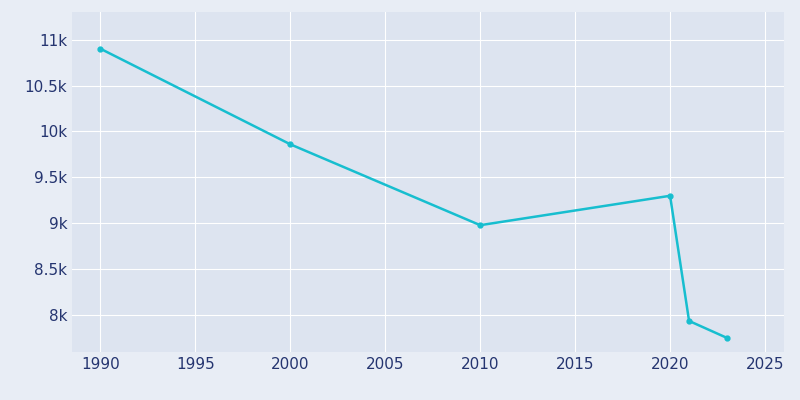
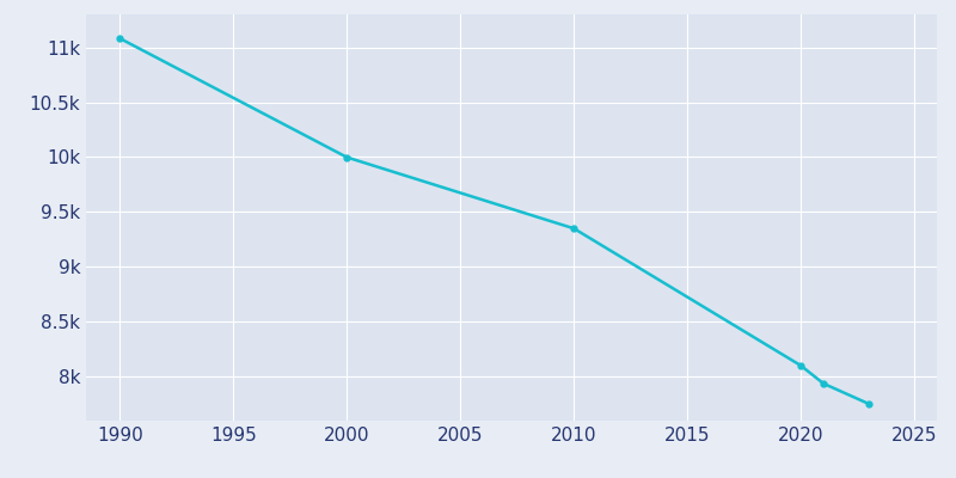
1990: 10.90k -> 11.08k
2000: 9.86k -> 10.00k
2010: 8.98k -> 9.35k
2020: 9.30k -> 8.10k
